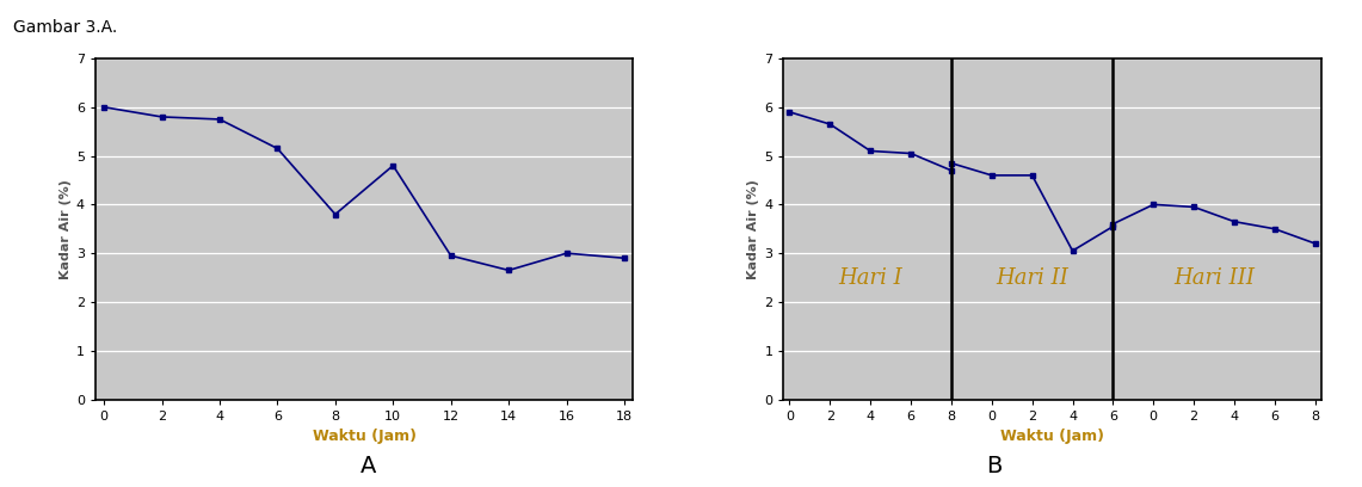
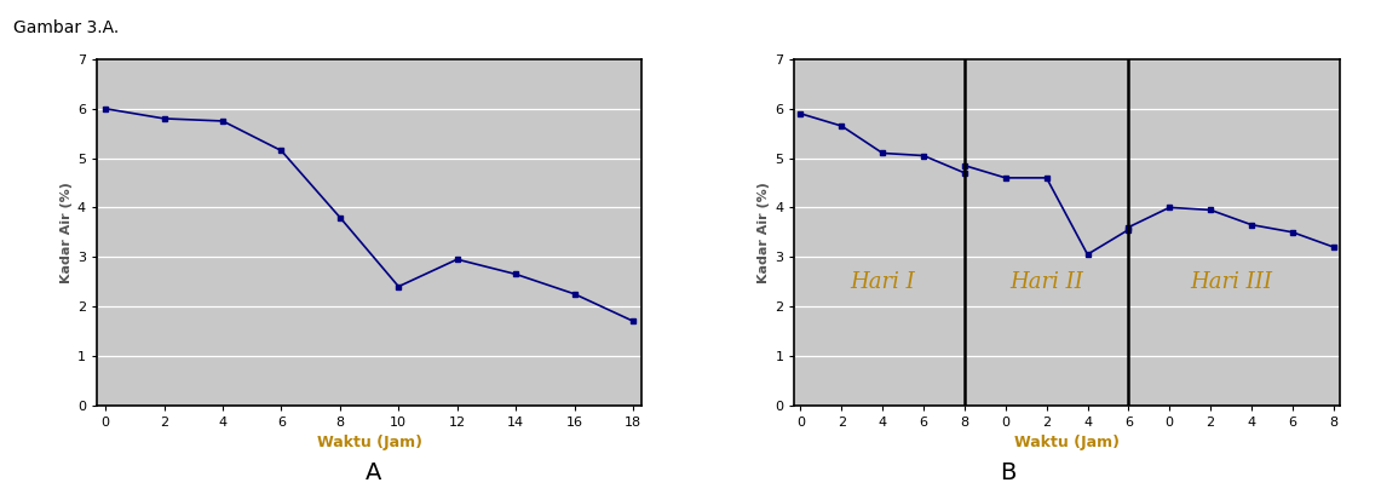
10: 4.80 -> 2.40
16: 3.00 -> 2.25
18: 2.90 -> 1.70
